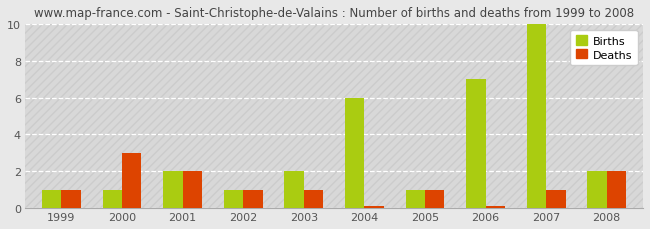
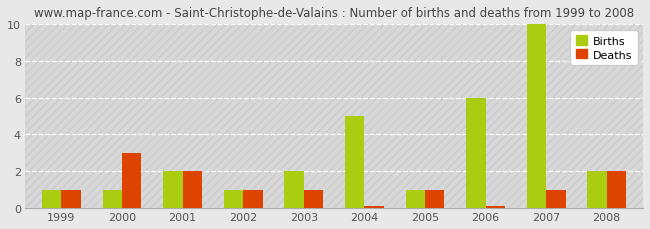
Births/2004: 6 -> 5
Births/2006: 7 -> 6
